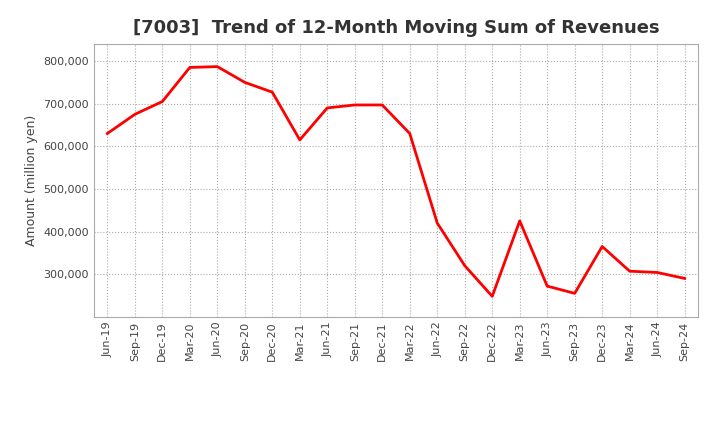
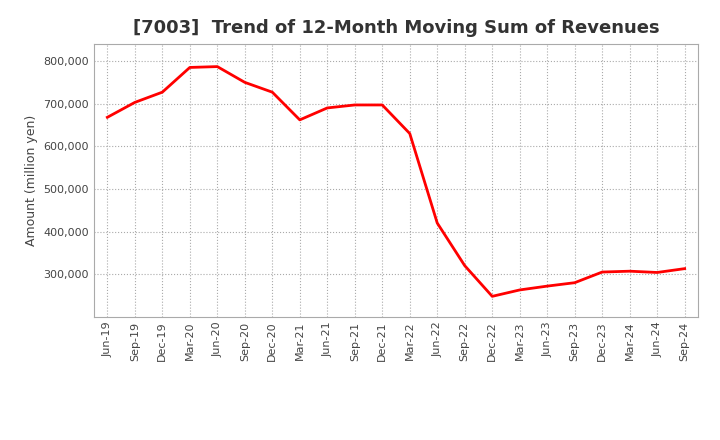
Jun-19: 630,000 -> 668,000
Sep-19: 675,000 -> 703,000
Dec-19: 705,000 -> 727,000
Mar-21: 615,000 -> 662,000
Mar-23: 425,000 -> 263,000
Sep-23: 255,000 -> 280,000
Dec-23: 365,000 -> 305,000
Sep-24: 290,000 -> 313,000
